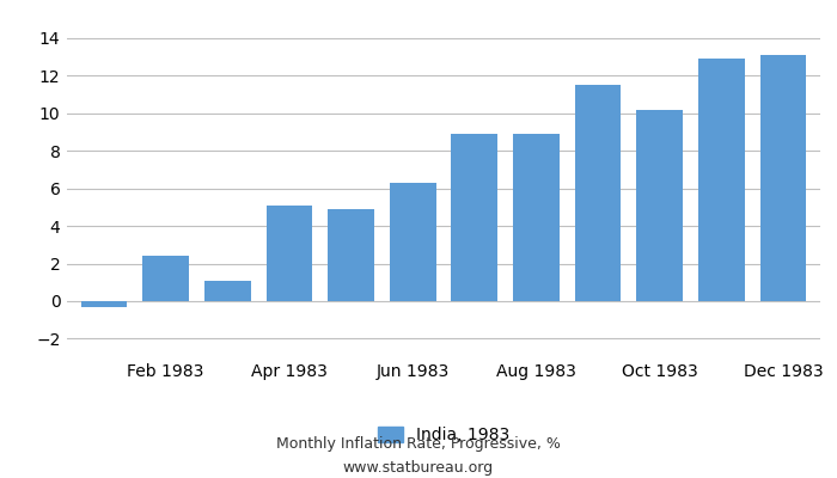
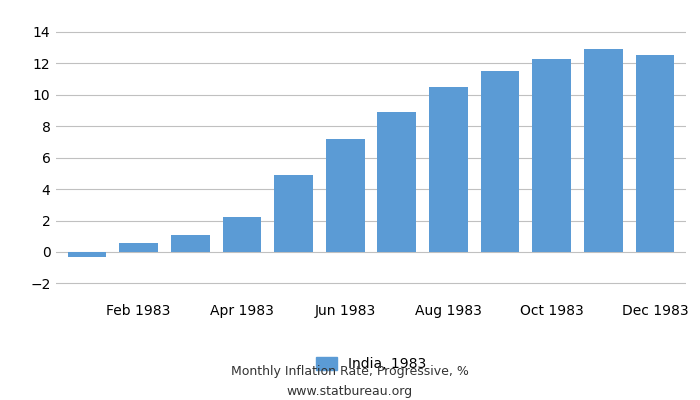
Feb 1983: 2.4 -> 0.6
Apr 1983: 5.1 -> 2.2
Jun 1983: 6.3 -> 7.2
Aug 1983: 8.9 -> 10.5
Oct 1983: 10.2 -> 12.3
Dec 1983: 13.1 -> 12.5
